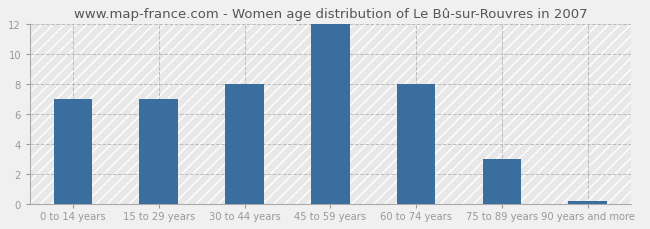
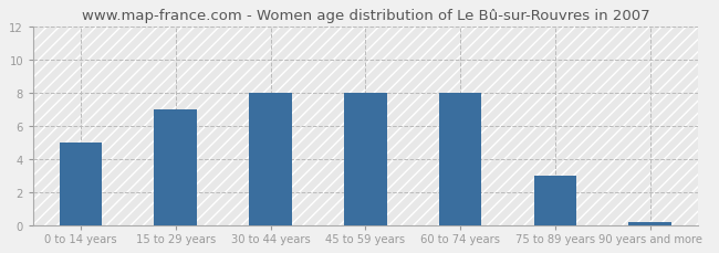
0 to 14 years: 7.0 -> 5.0
45 to 59 years: 12.0 -> 8.0
